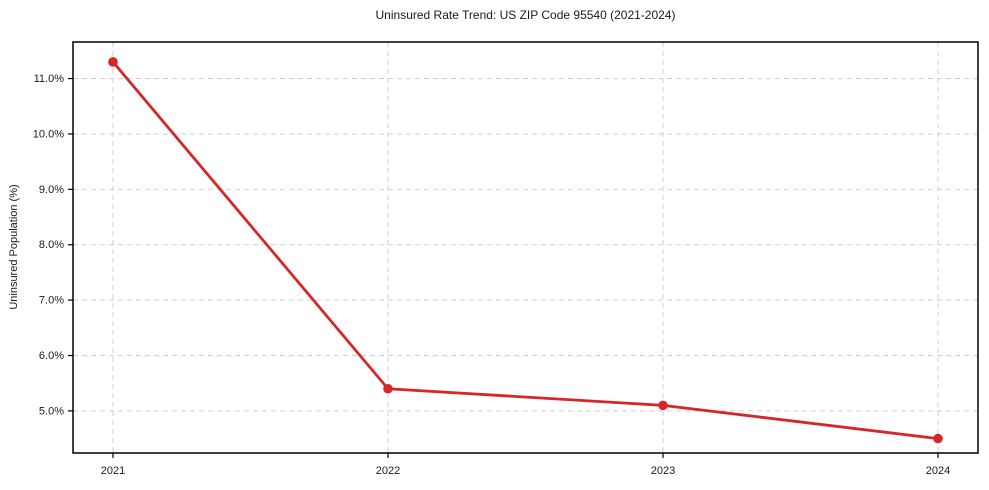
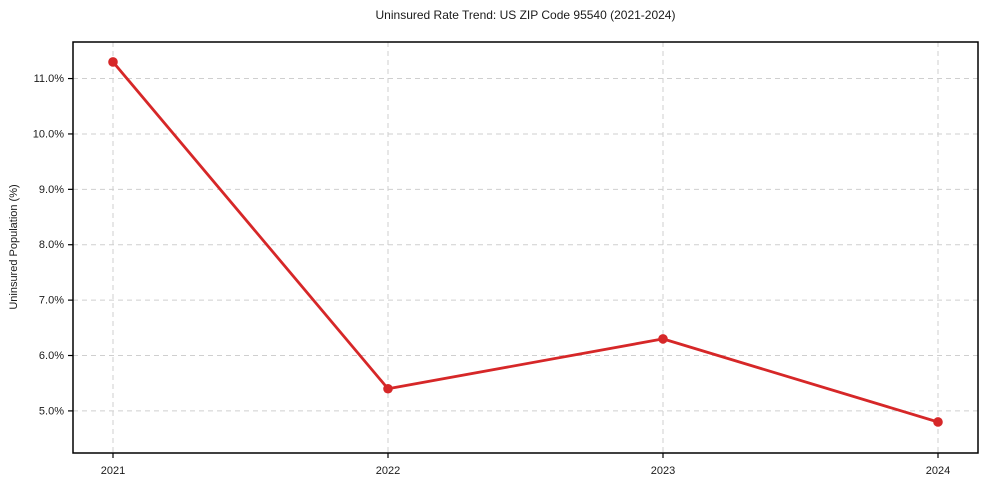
2023: 5.1% -> 6.3%
2024: 4.5% -> 4.8%
